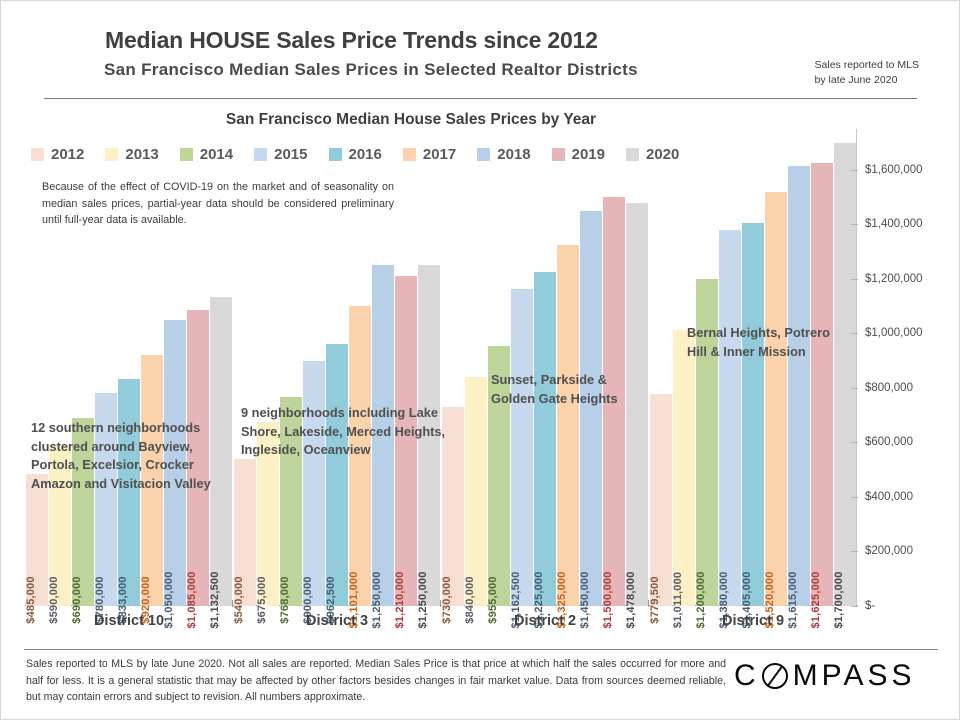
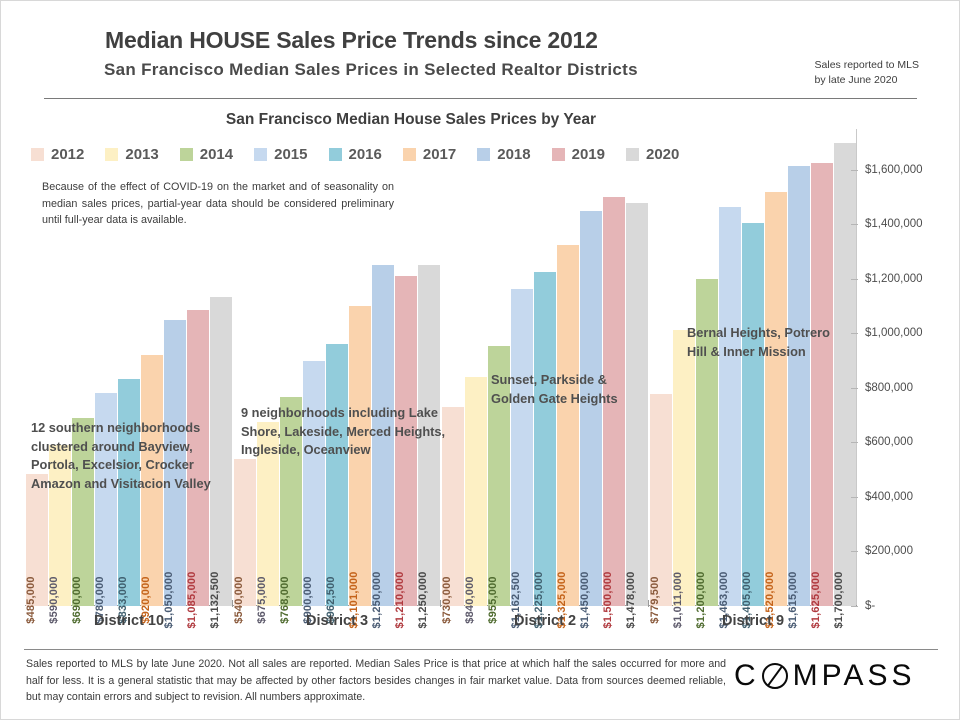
2015/District 9: $1,380,000 -> $1,463,000
